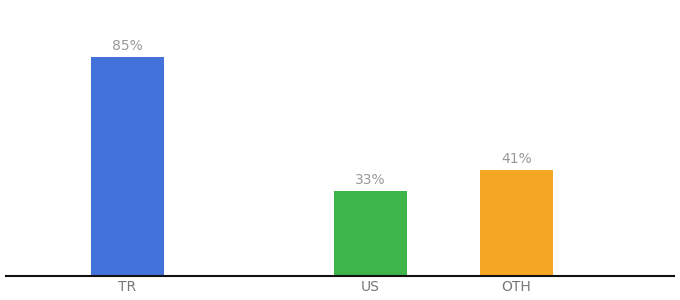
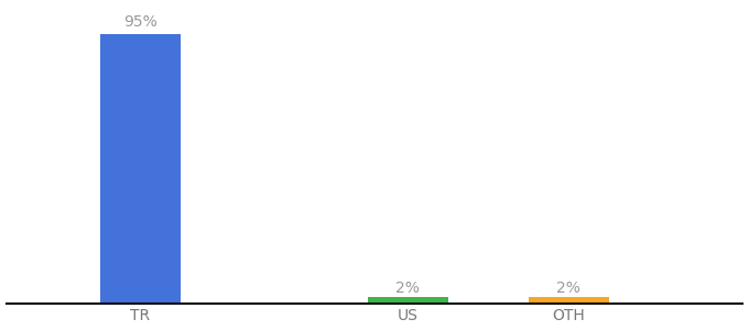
TR: 85% -> 95%
US: 33% -> 2%
OTH: 41% -> 2%
